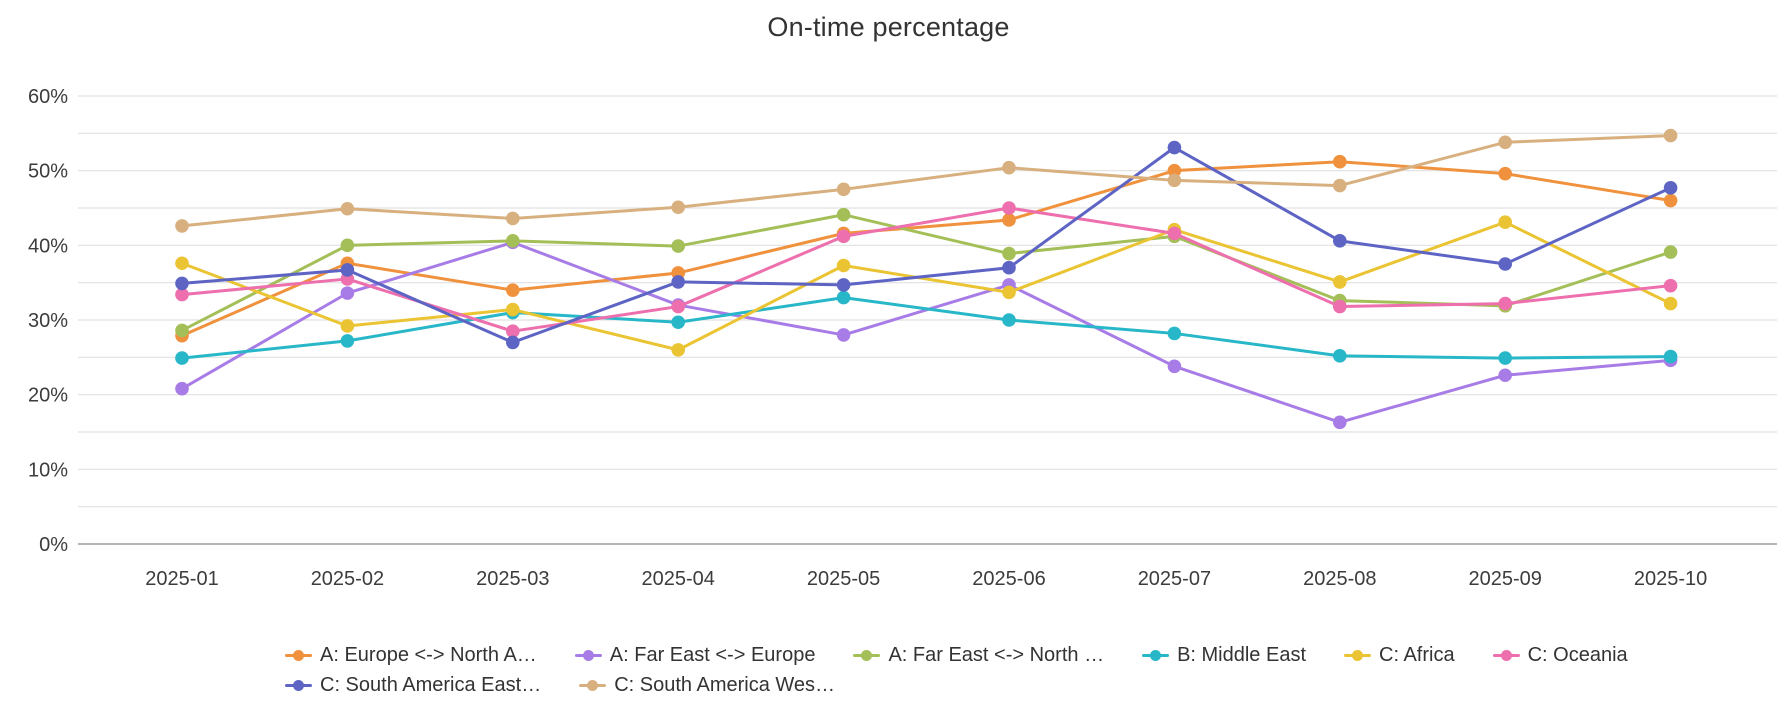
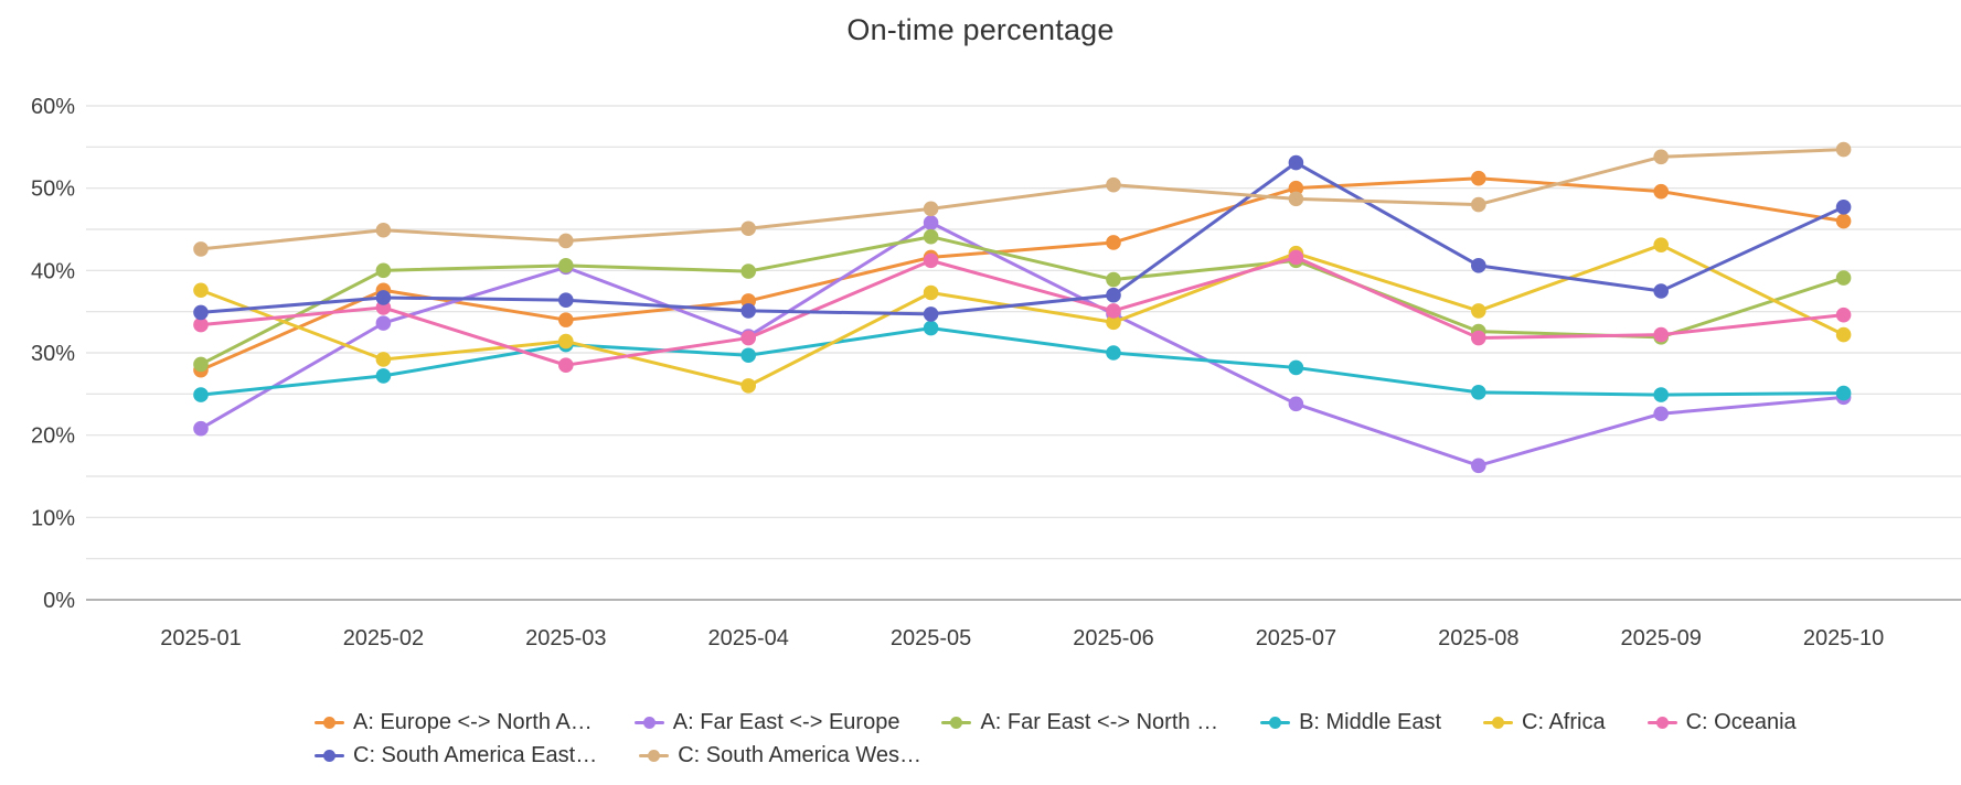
C: South America East…/2025-03: 27% -> 36%
A: Far East <-> Europe/2025-05: 28% -> 46%
C: Oceania/2025-06: 45% -> 35%
